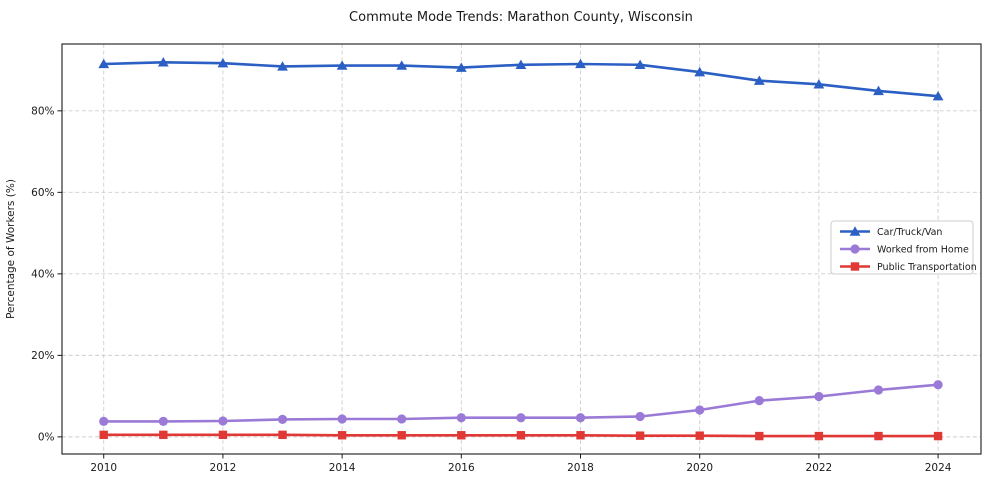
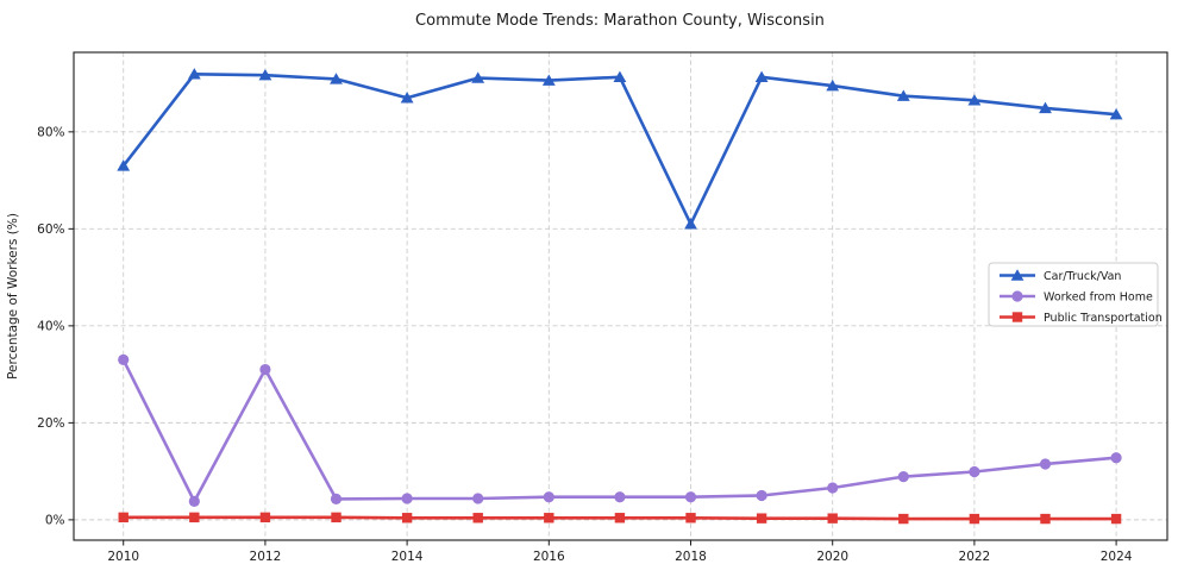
Car/Truck/Van/2010: 92% -> 73%
Worked from Home/2010: 4% -> 33%
Worked from Home/2012: 4% -> 31%
Car/Truck/Van/2014: 91% -> 87%
Car/Truck/Van/2018: 92% -> 61%
